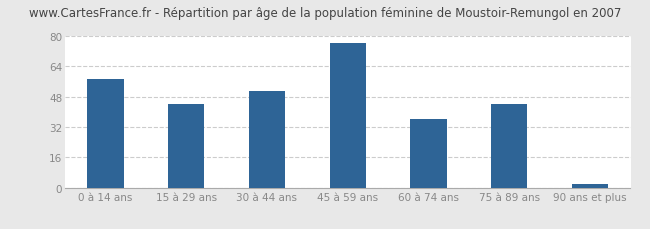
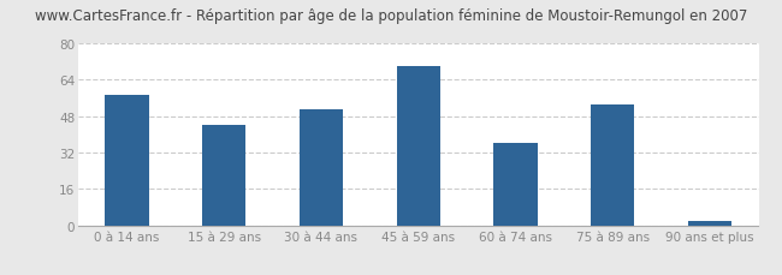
45 à 59 ans: 76 -> 70
75 à 89 ans: 44 -> 53
